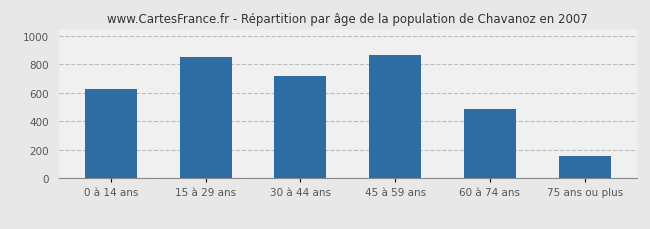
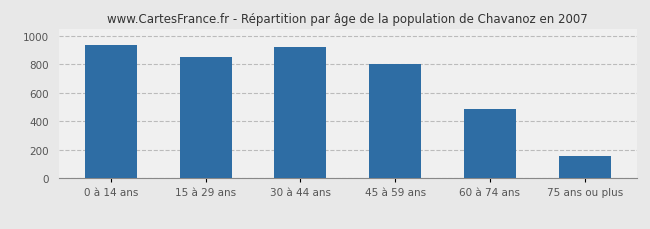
0 à 14 ans: 630 -> 940
30 à 44 ans: 720 -> 920
45 à 59 ans: 870 -> 800
